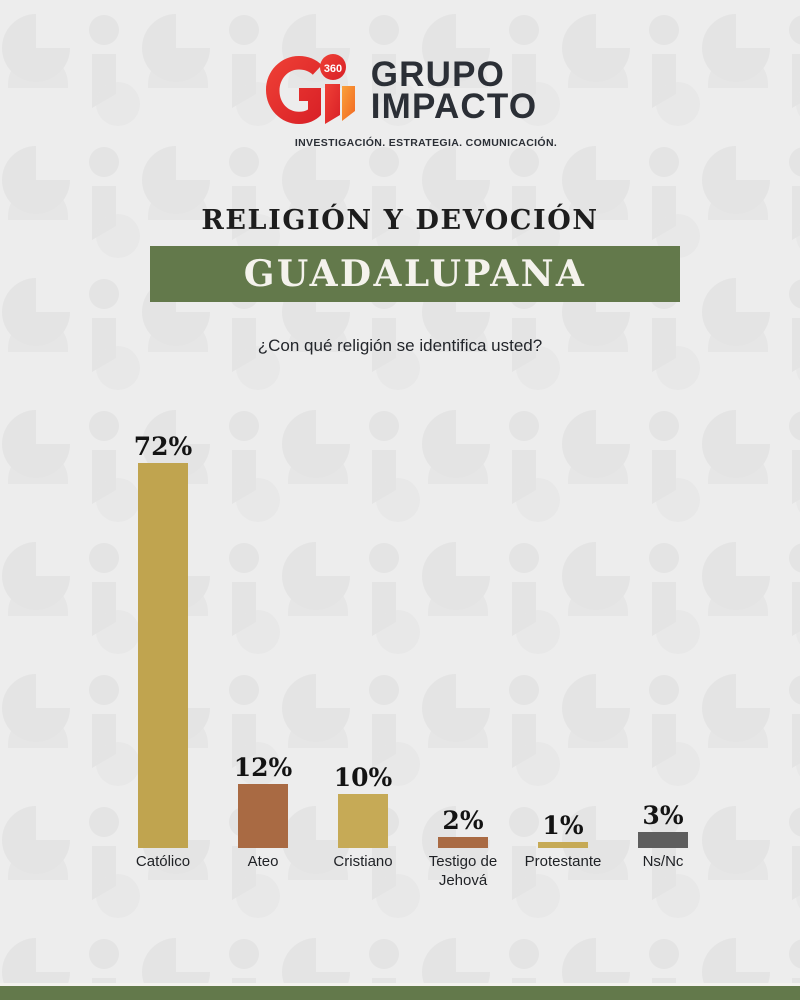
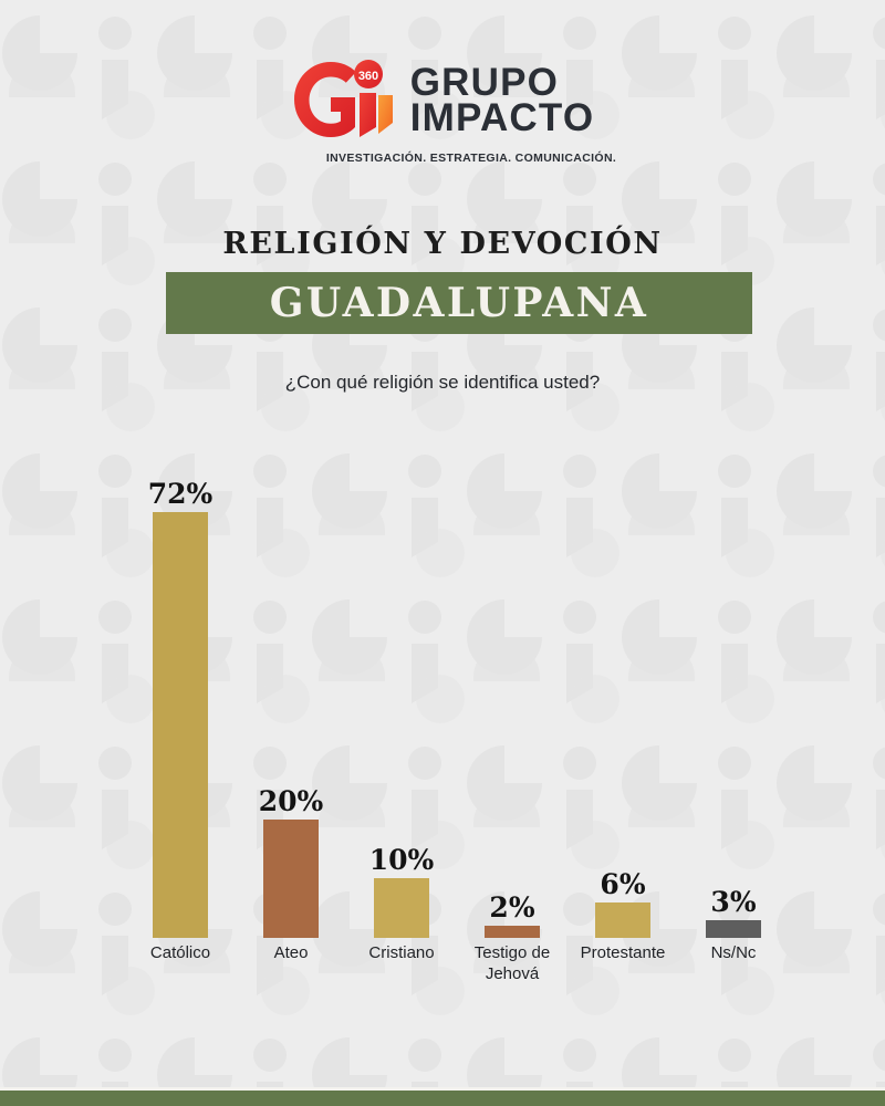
Ateo: 12% -> 20%
Protestante: 1% -> 6%
